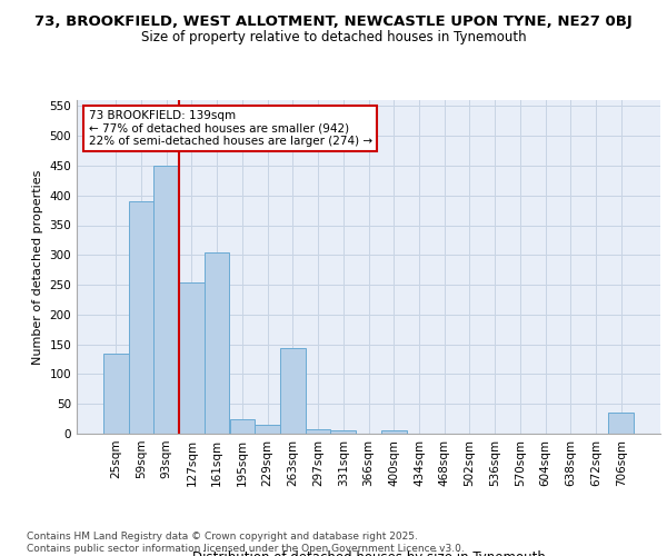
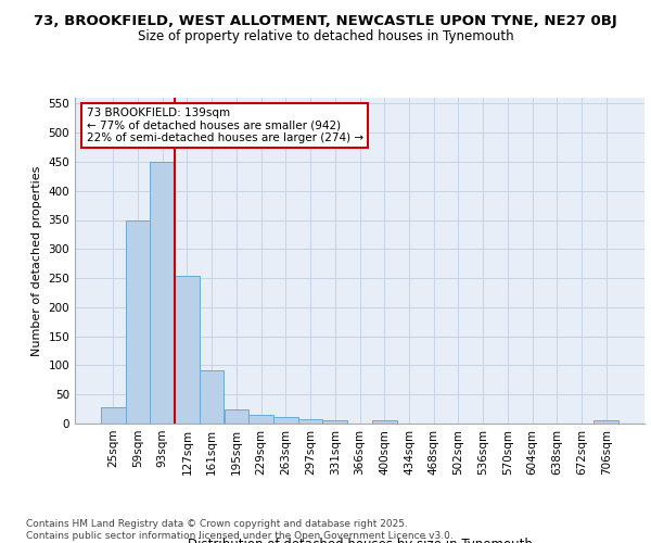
25sqm: 134 -> 28
59sqm: 390 -> 350
161sqm: 304 -> 92
263sqm: 144 -> 12
706sqm: 36 -> 5
